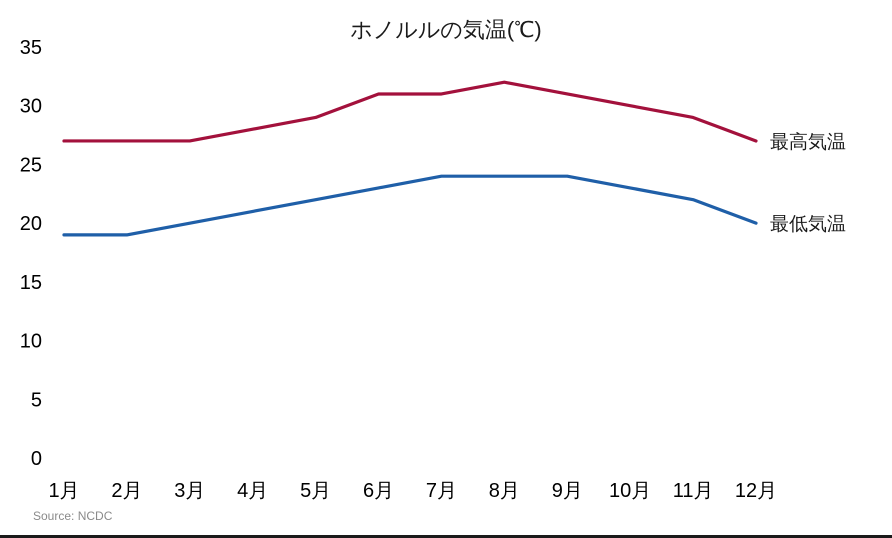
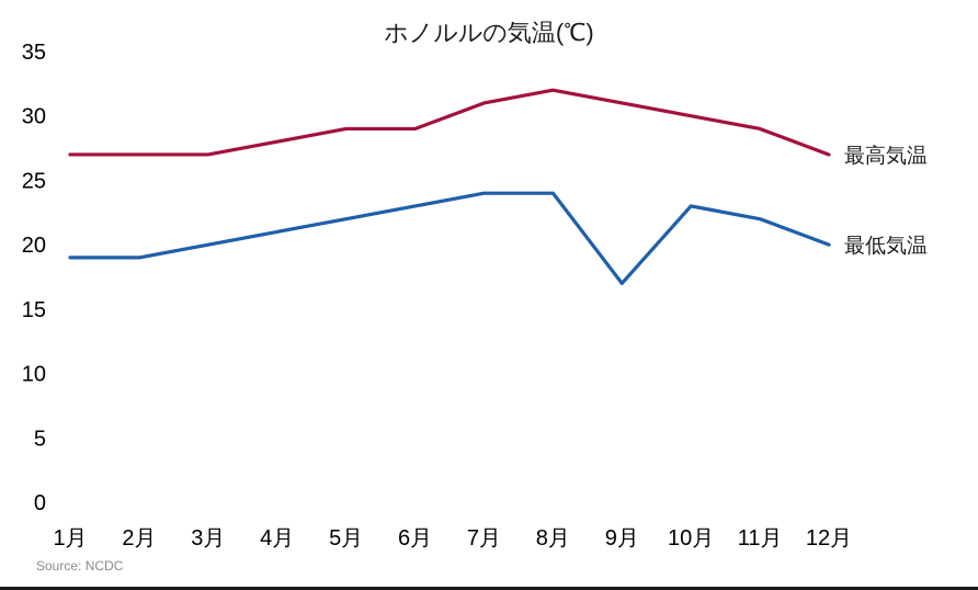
最高気温/6月: 31 -> 29
最低気温/9月: 24 -> 17
